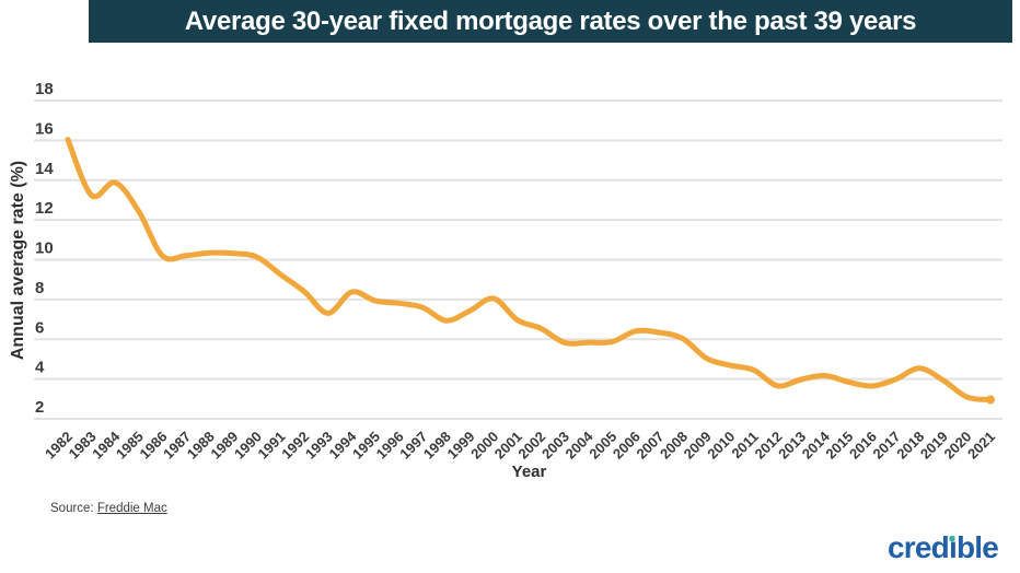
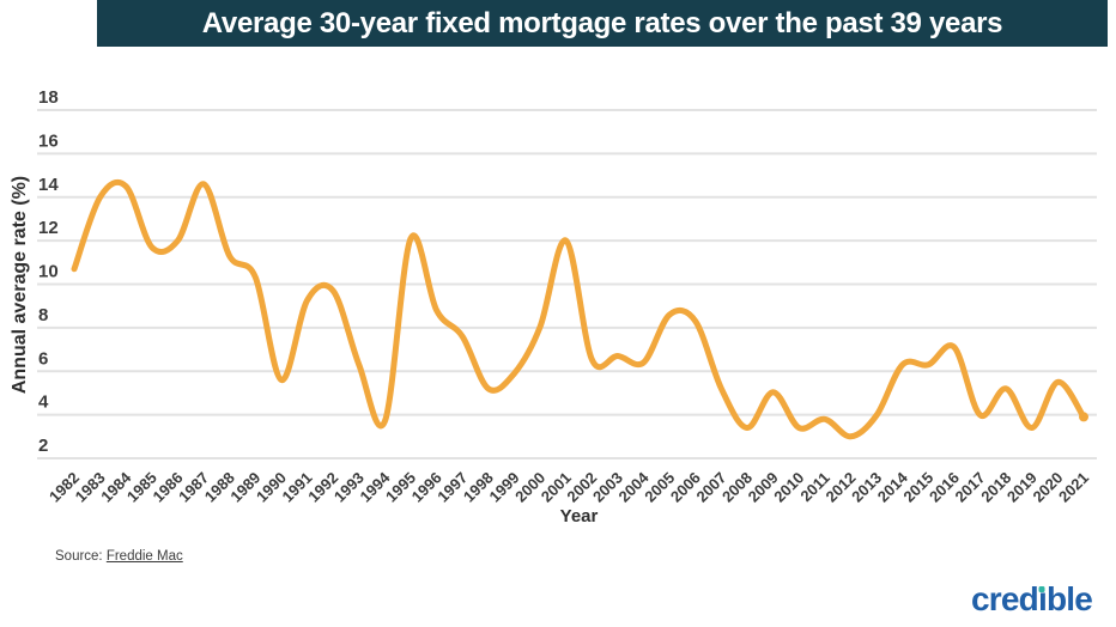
1982: 16.0 -> 10.7
1983: 13.2 -> 14.0
1984: 13.9 -> 14.5
1985: 12.4 -> 11.7
1986: 10.2 -> 12.0
1987: 10.2 -> 14.6
1988: 10.3 -> 11.3
1990: 10.1 -> 5.6
1992: 8.4 -> 9.7
1993: 7.3 -> 6.3
1994: 8.4 -> 3.7
1995: 7.9 -> 12.1
1996: 7.8 -> 8.8
1998: 6.9 -> 5.2
1999: 7.4 -> 5.9
2001: 7.0 -> 12.0
2003: 5.8 -> 6.7
2004: 5.8 -> 6.4
2005: 5.9 -> 8.6
2006: 6.4 -> 8.3
2007: 6.3 -> 5.2
2008: 6.0 -> 3.4
2010: 4.7 -> 3.4
2011: 4.5 -> 3.8
2012: 3.7 -> 3.0
2014: 4.2 -> 6.3
2015: 3.9 -> 6.3
2016: 3.6 -> 7.1
2018: 4.5 -> 5.2
2019: 3.9 -> 3.4
2020: 3.1 -> 5.5
2021: 3.0 -> 3.9
